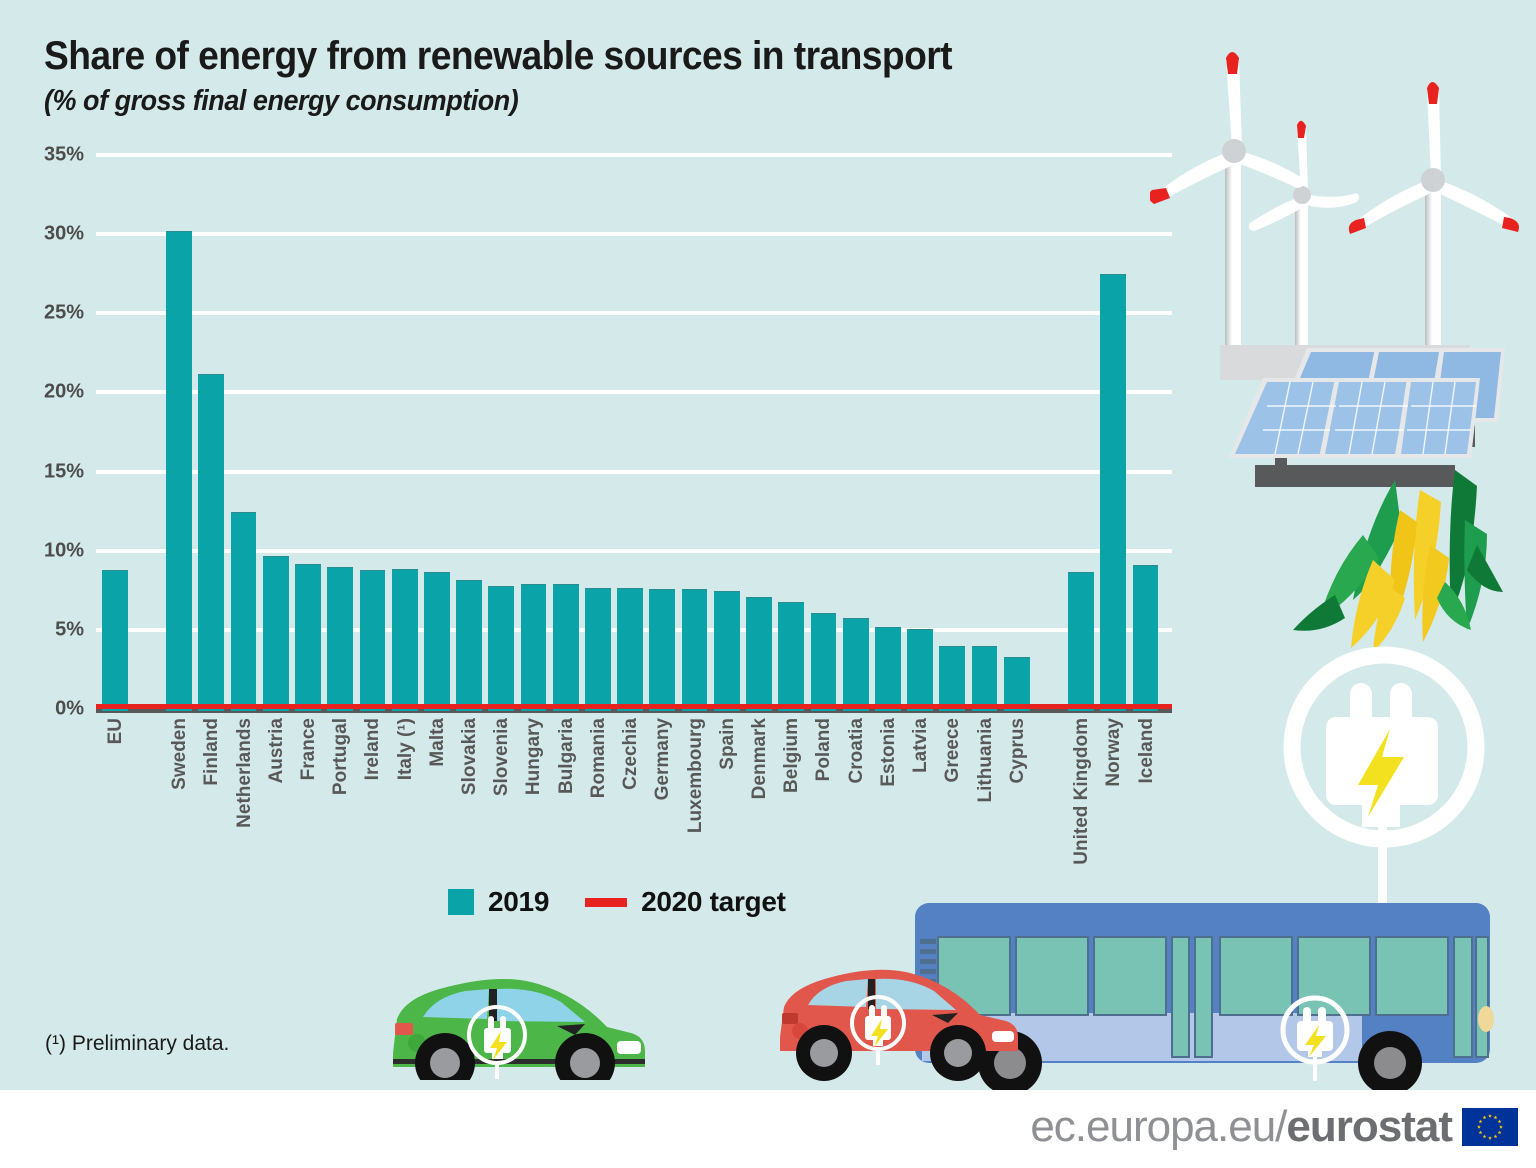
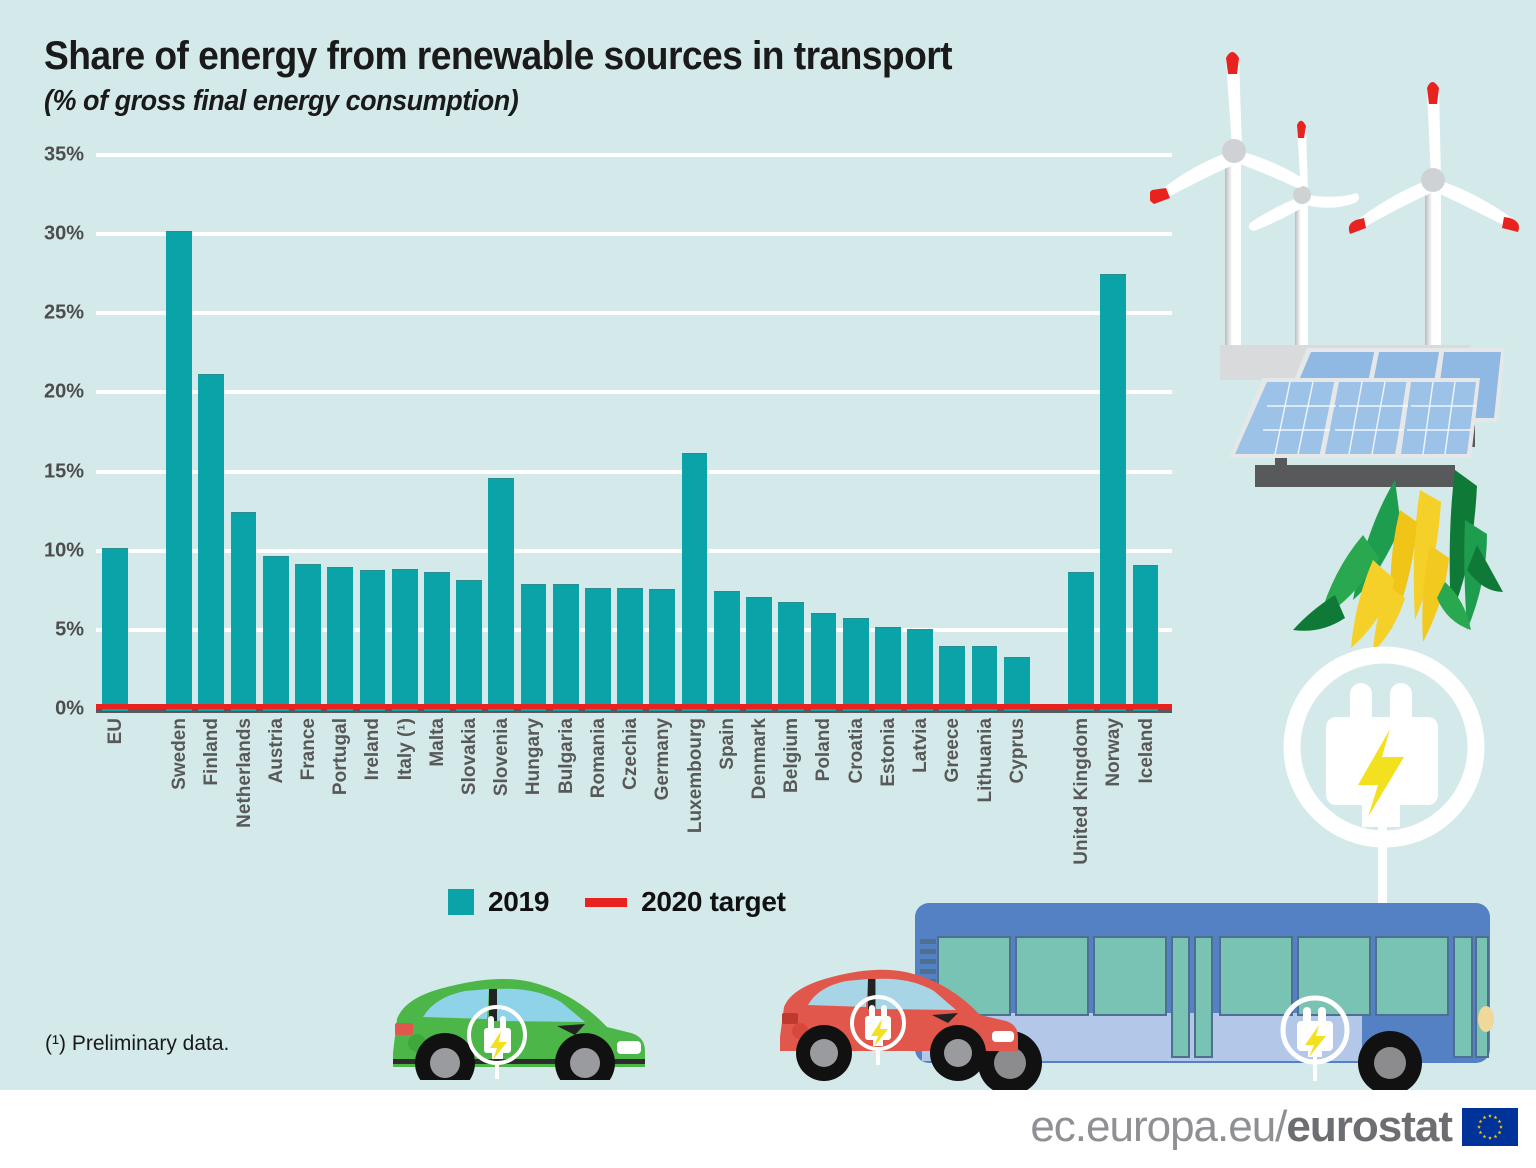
EU: 8.9% -> 10.3%
Slovenia: 7.9% -> 14.7%
Luxembourg: 7.7% -> 16.3%
